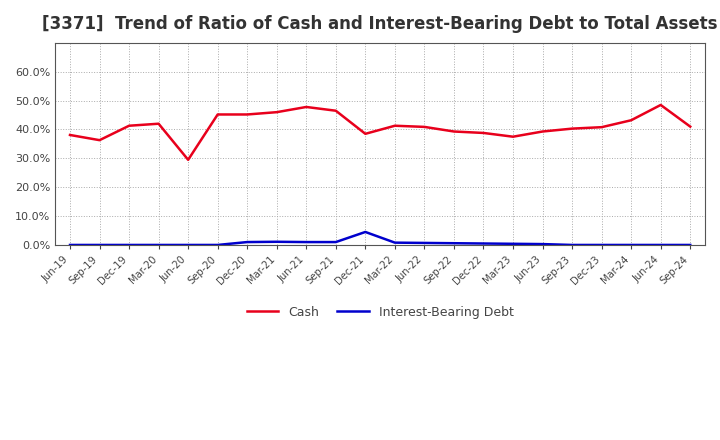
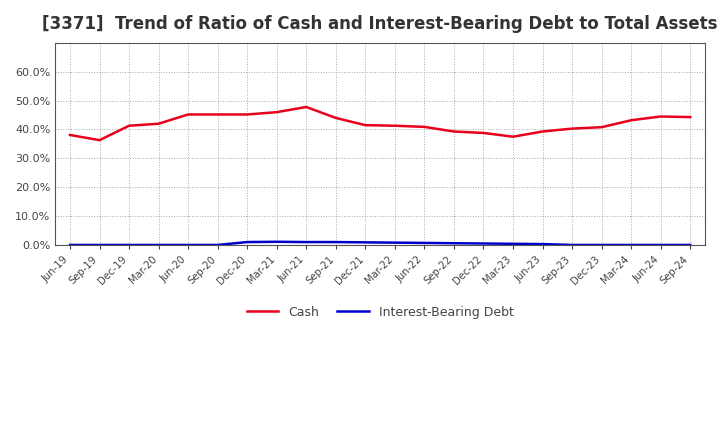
Cash/Jun-20: 29.5% -> 45.2%
Cash/Sep-21: 46.5% -> 44.0%
Cash/Dec-21: 38.5% -> 41.5%
Interest-Bearing Debt/Dec-21: 4.5% -> 0.9%
Cash/Jun-24: 48.5% -> 44.5%
Cash/Sep-24: 41.0% -> 44.3%
